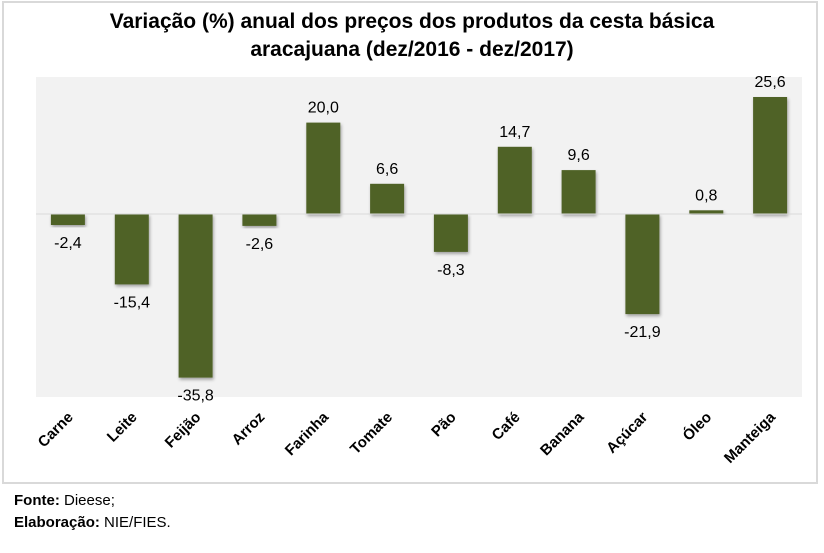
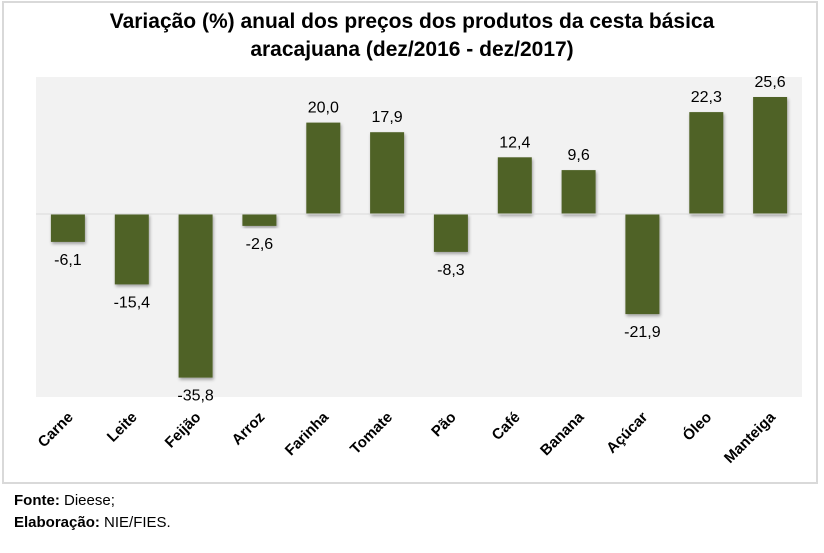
Carne: -2,4 -> -6,1
Tomate: 6,6 -> 17,9
Café: 14,7 -> 12,4
Óleo: 0,8 -> 22,3
